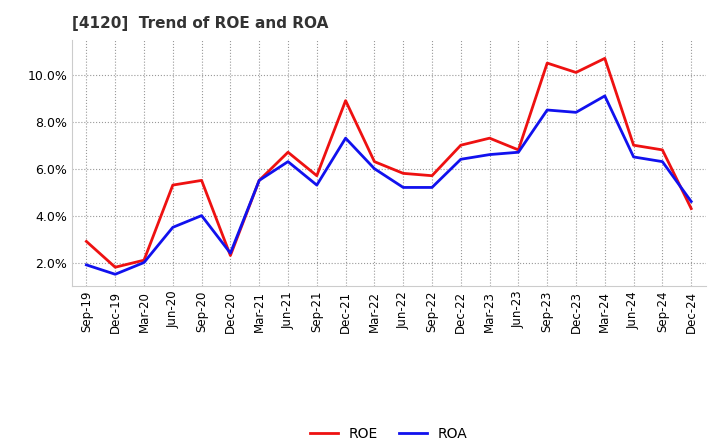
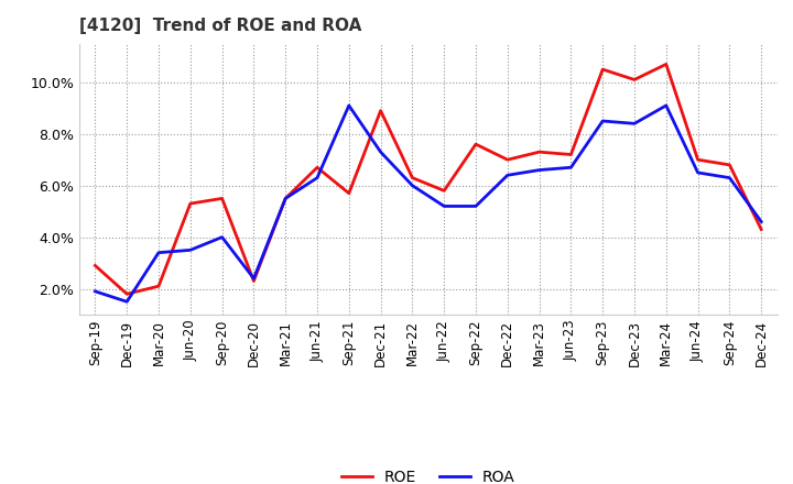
ROA/Mar-20: 2.0% -> 3.4%
ROA/Sep-21: 5.3% -> 9.1%
ROE/Sep-22: 5.7% -> 7.6%
ROE/Jun-23: 6.8% -> 7.2%
